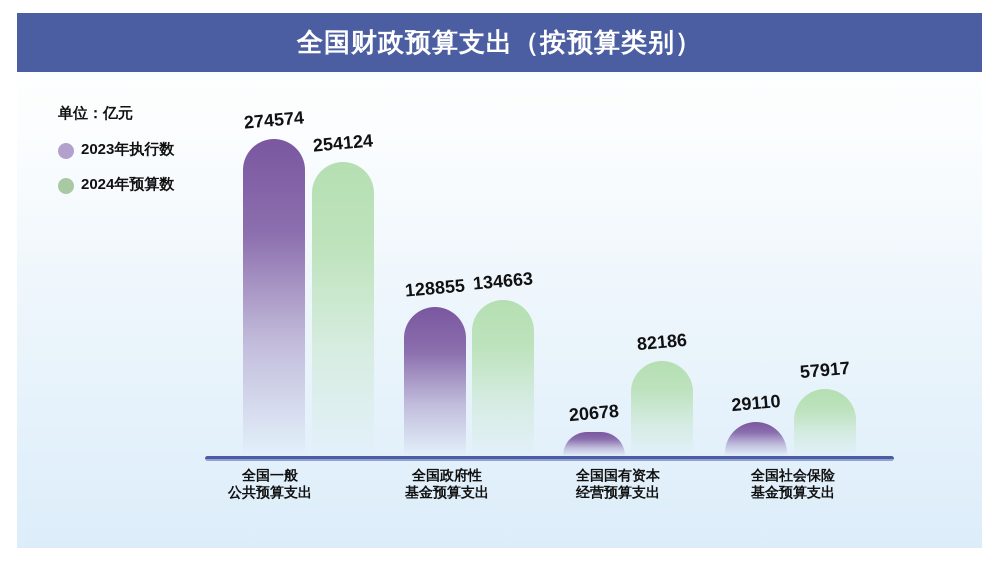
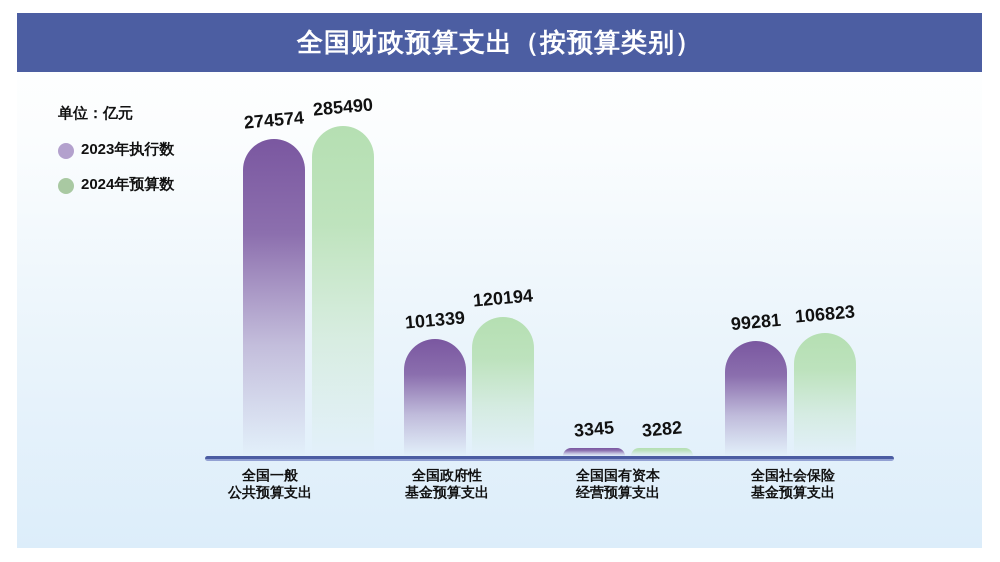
2024年预算数/全国一般 公共预算支出: 254124 -> 285490
2023年执行数/全国政府性 基金预算支出: 128855 -> 101339
2024年预算数/全国政府性 基金预算支出: 134663 -> 120194
2023年执行数/全国国有资本 经营预算支出: 20678 -> 3345
2024年预算数/全国国有资本 经营预算支出: 82186 -> 3282
2023年执行数/全国社会保险 基金预算支出: 29110 -> 99281
2024年预算数/全国社会保险 基金预算支出: 57917 -> 106823
